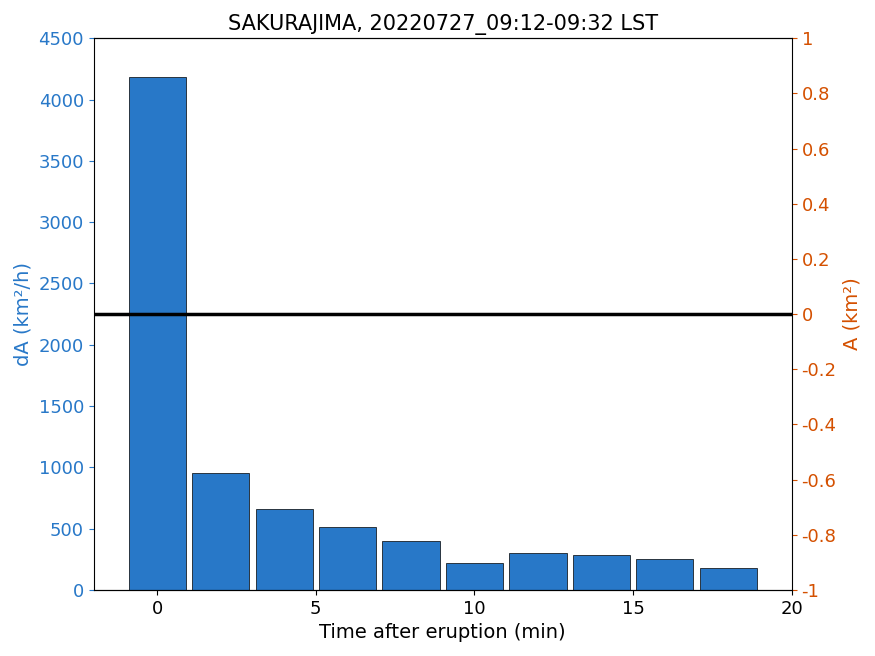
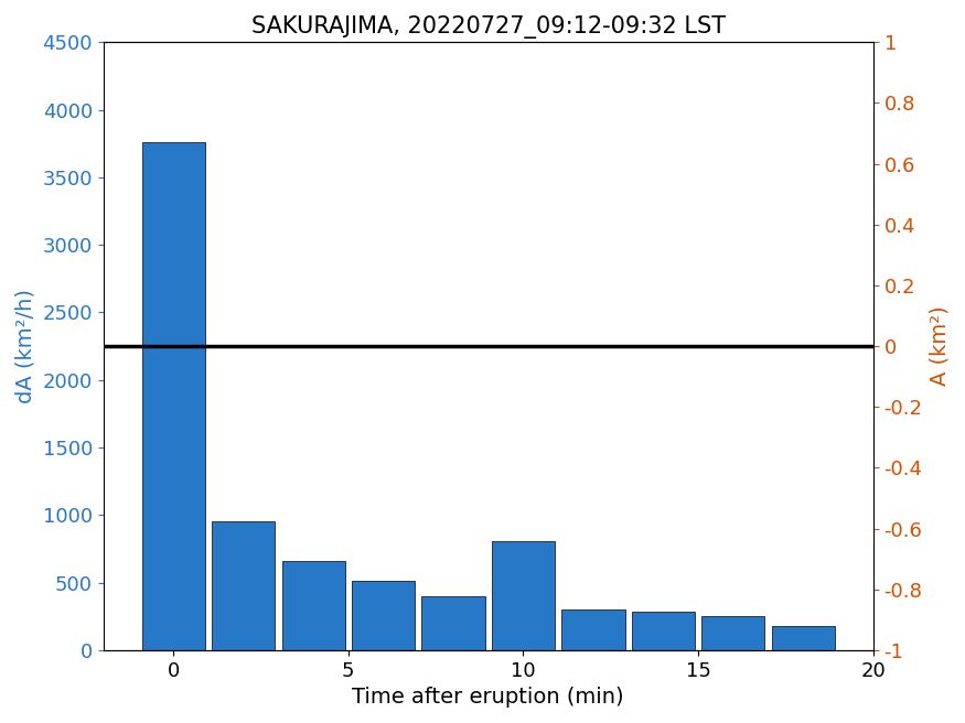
0: 4180 -> 3760
10: 220 -> 810
